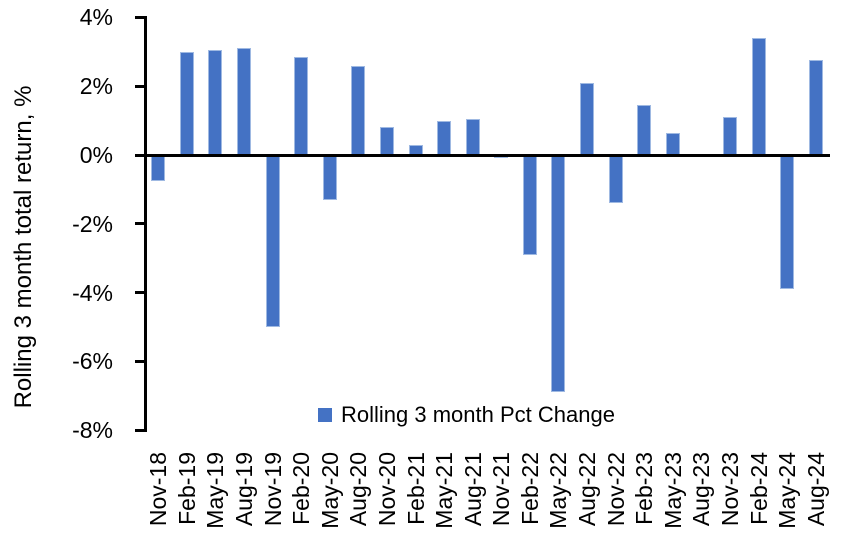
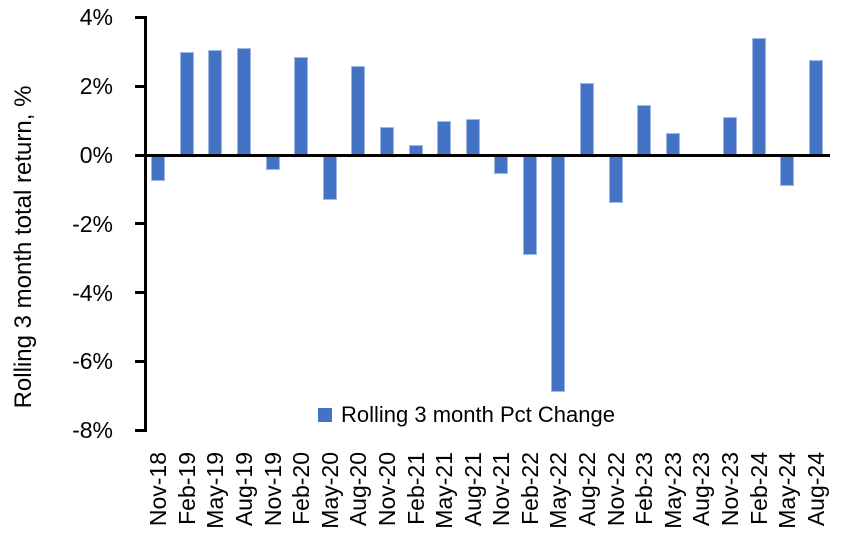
Nov-19: -5.0% -> -0.5%
Nov-21: -0.1% -> -0.6%
May-24: -3.9% -> -0.9%
